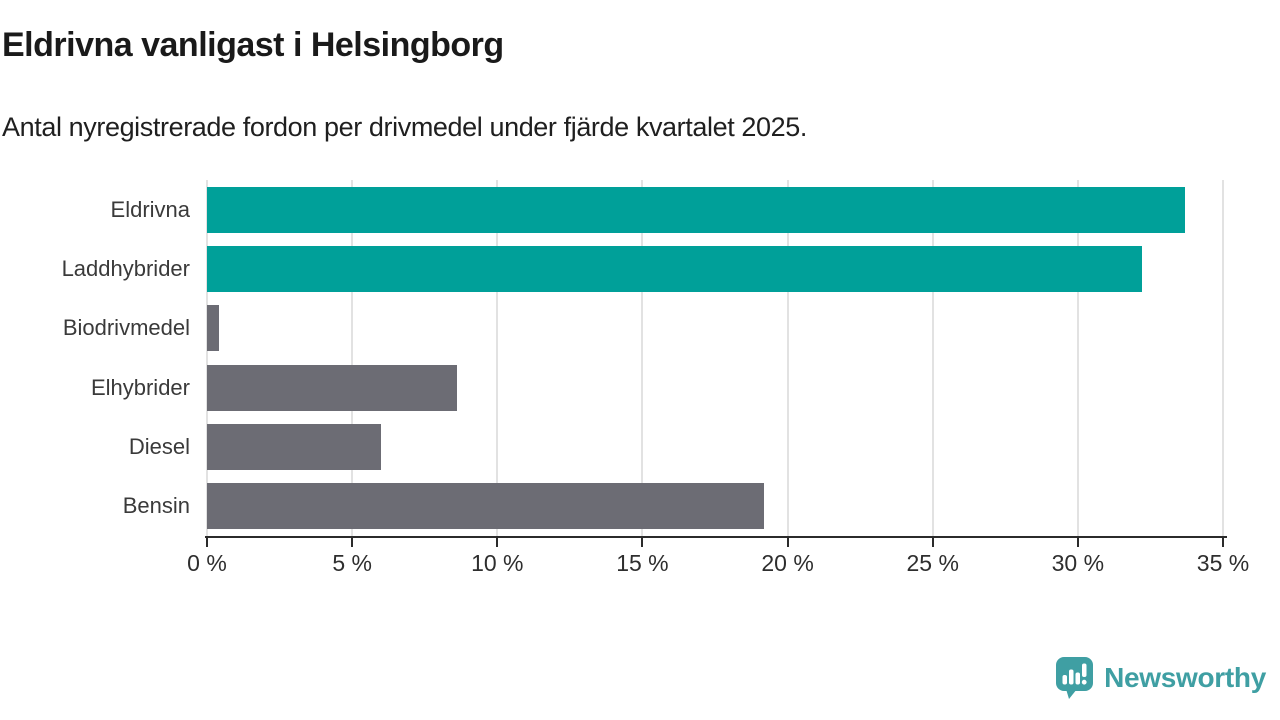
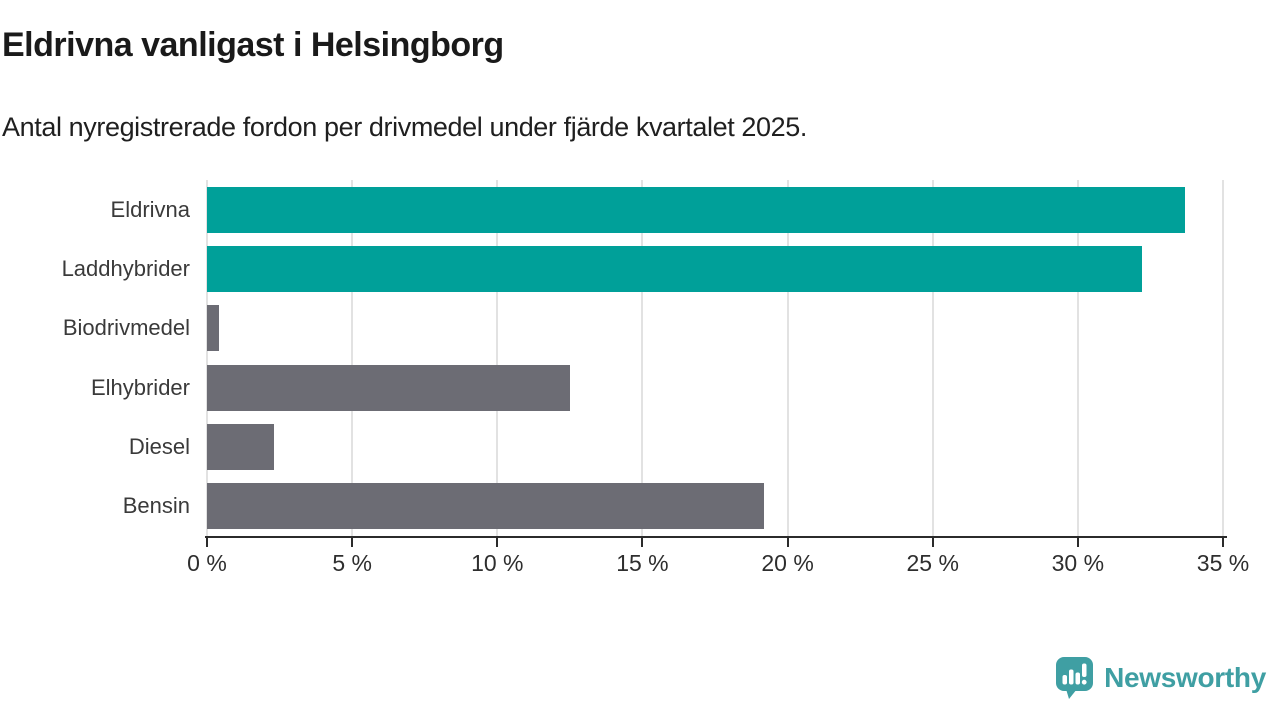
Elhybrider: 8.6% -> 12.5%
Diesel: 6.0% -> 2.3%
